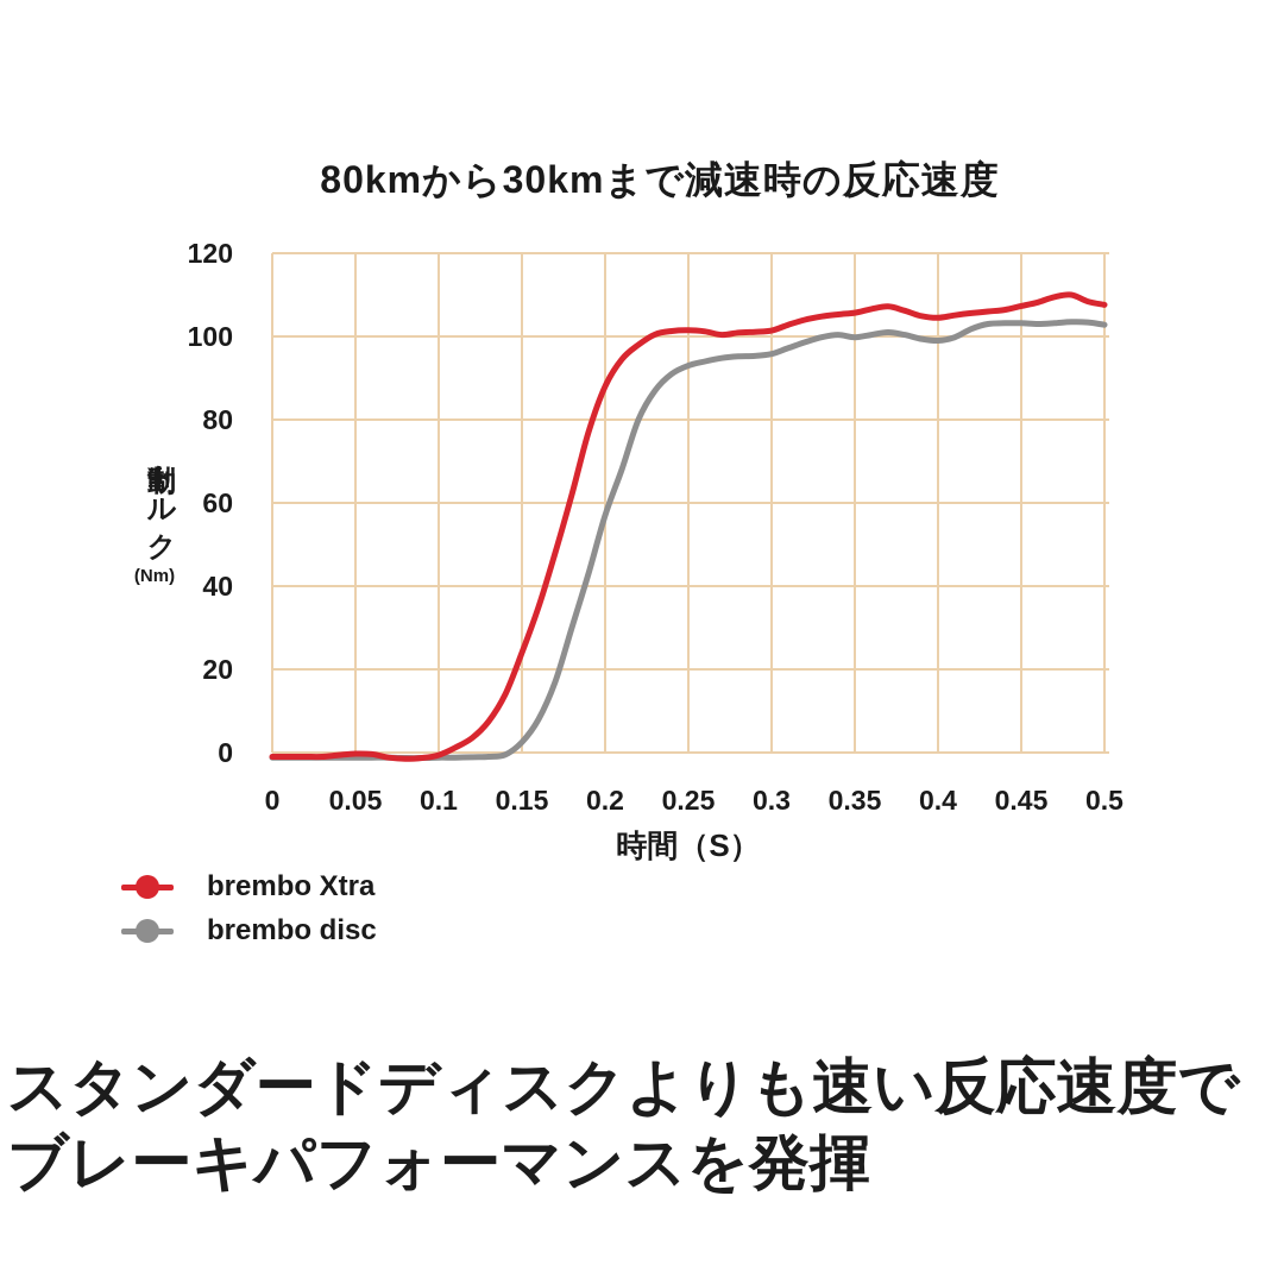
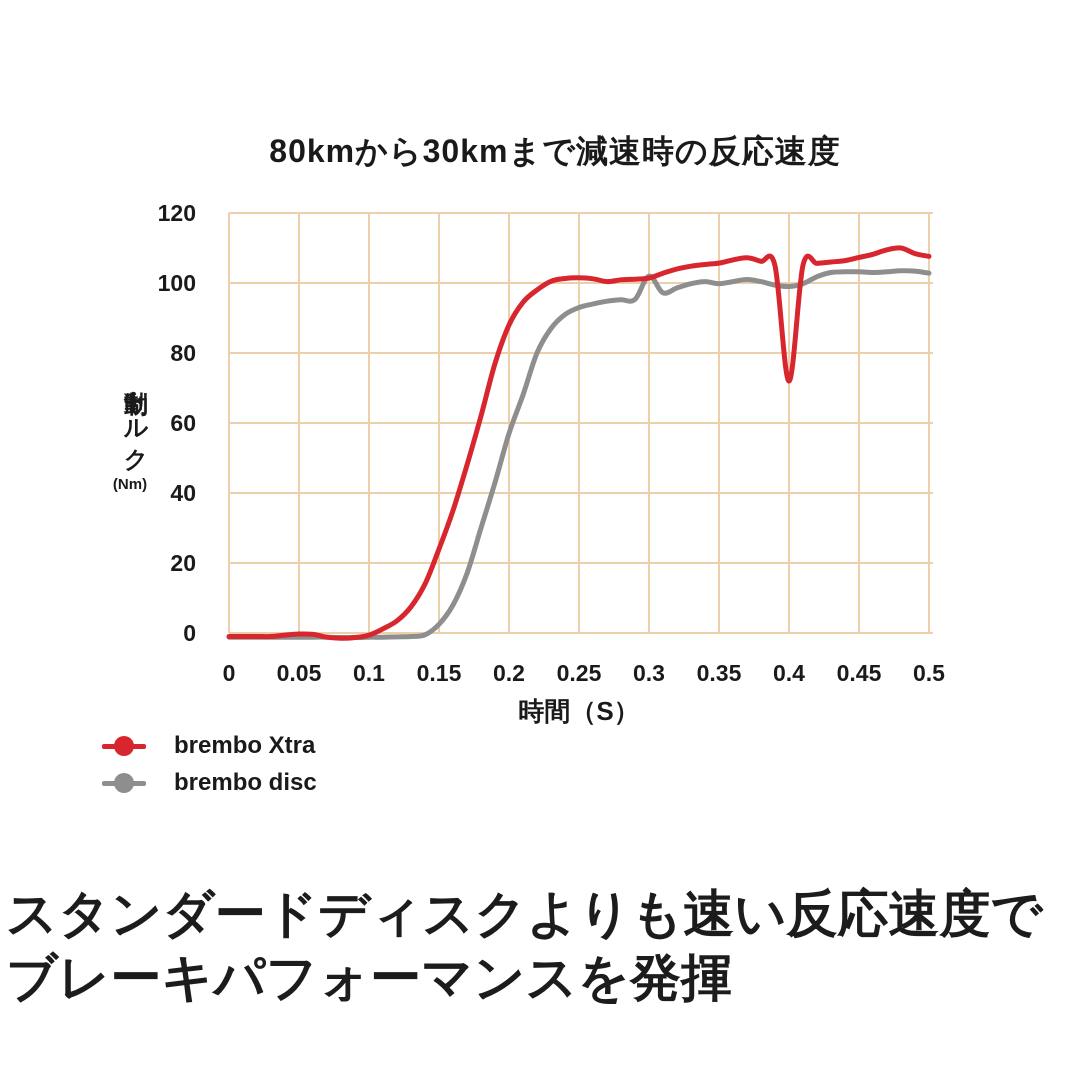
brembo disc/0.3: 96 -> 102
brembo Xtra/0.4: 104 -> 72
